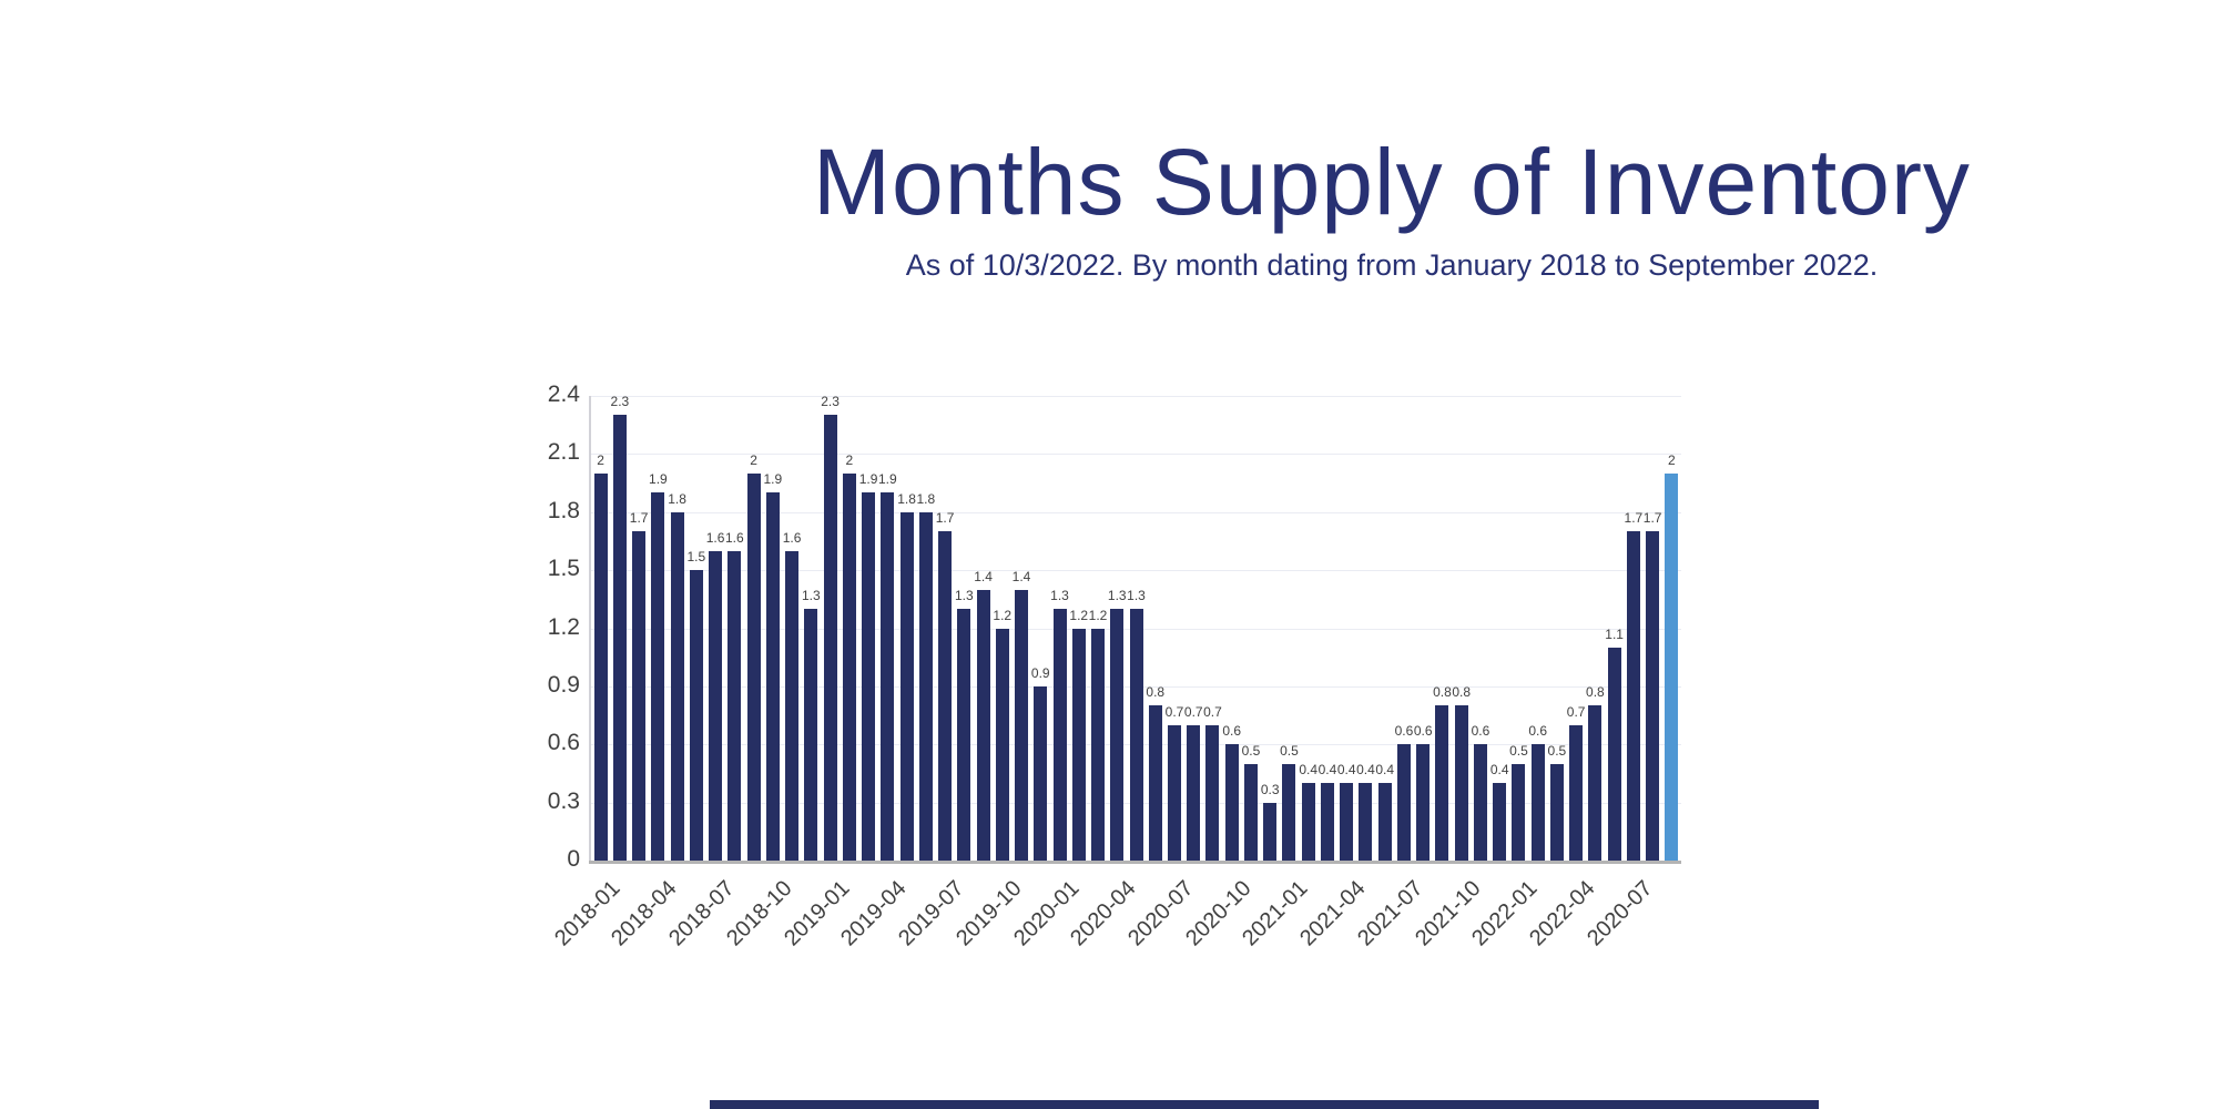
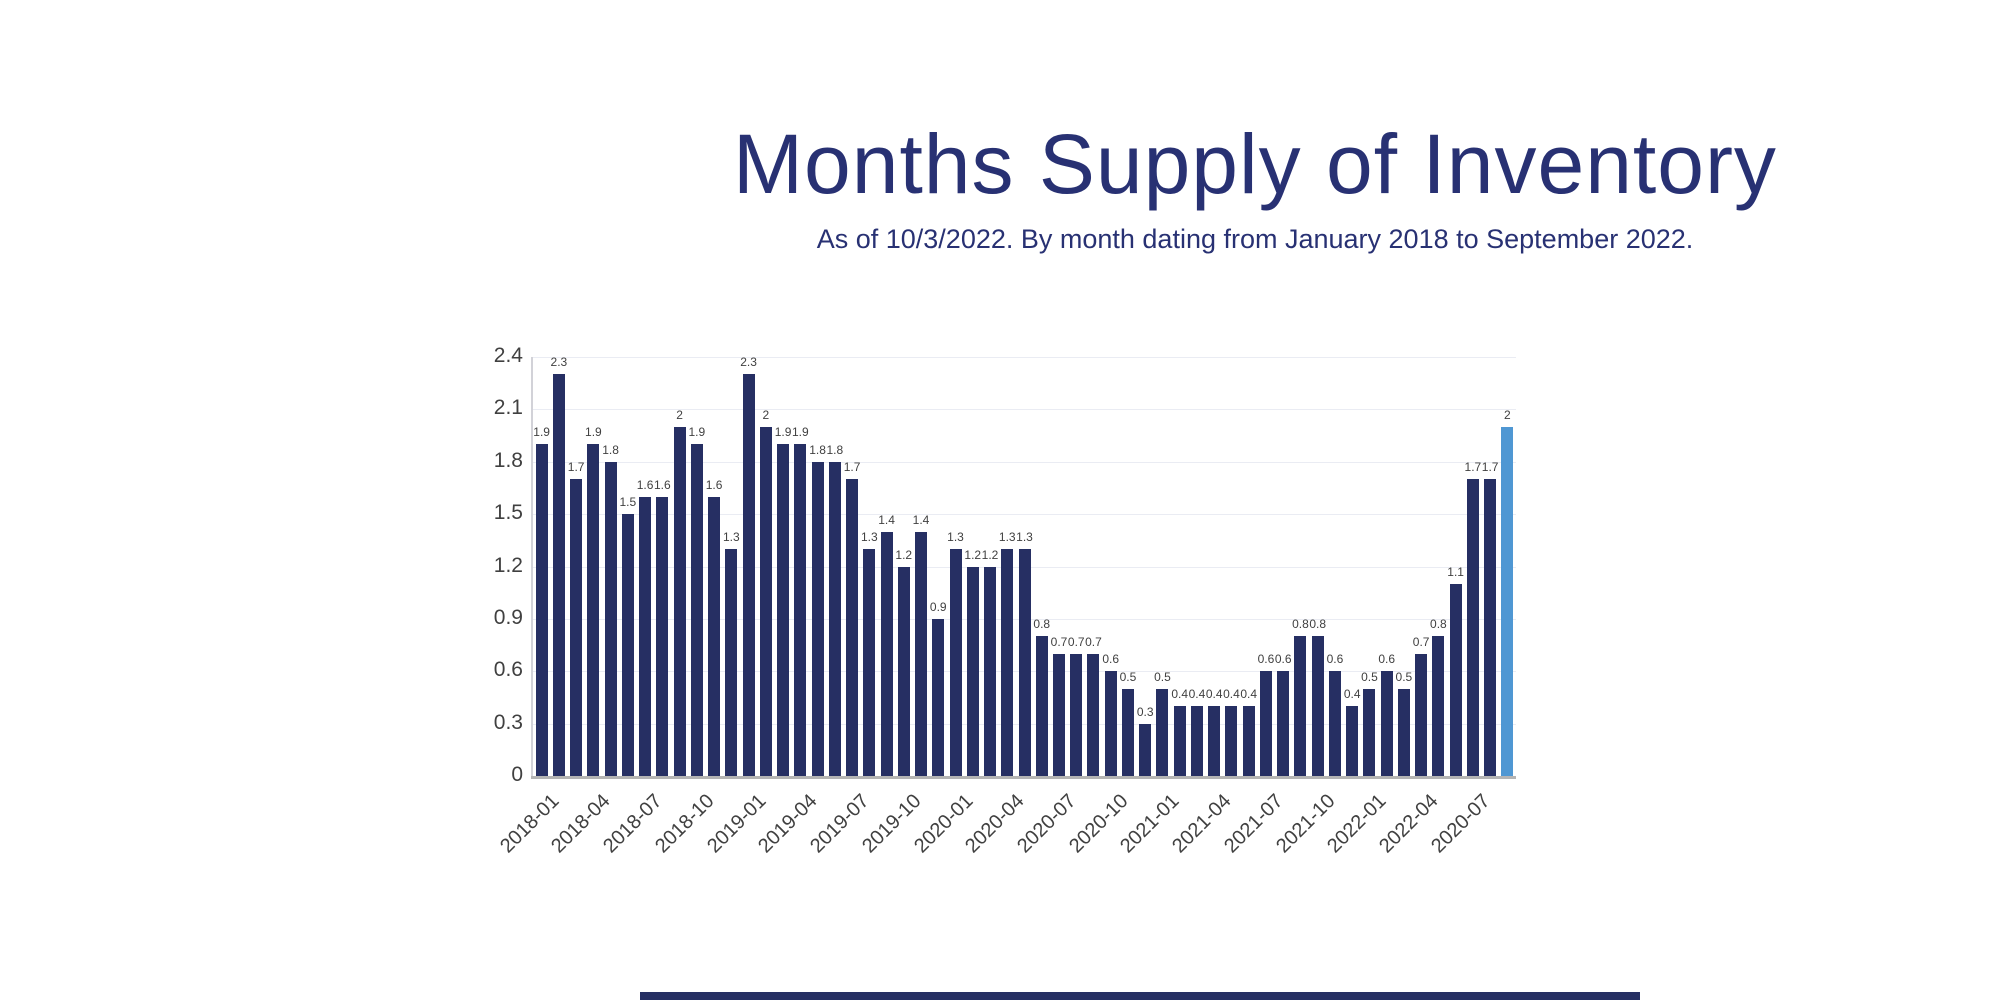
2018-01: 2 -> 1.9
